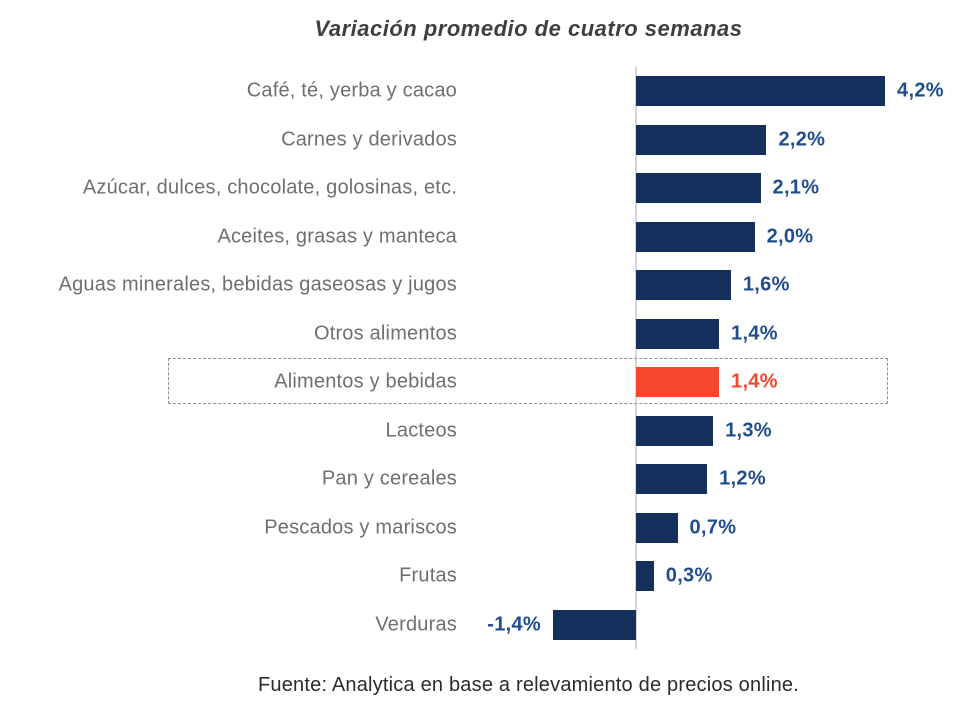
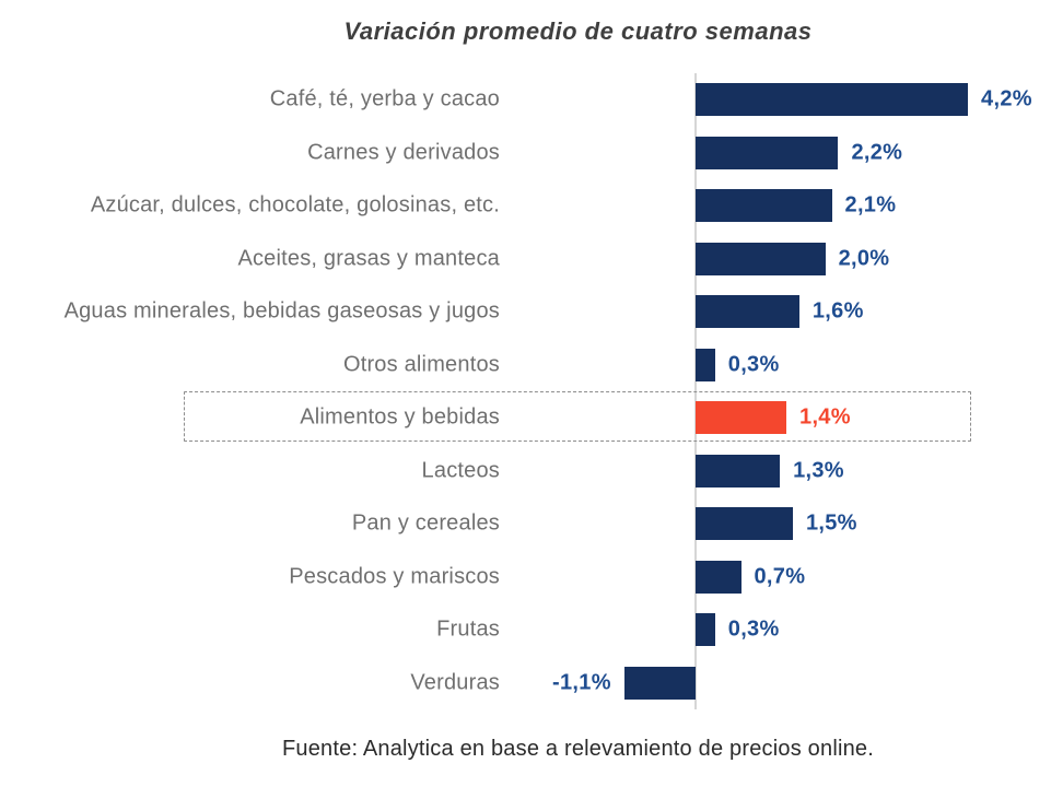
Otros alimentos: 1,4% -> 0,3%
Pan y cereales: 1,2% -> 1,5%
Verduras: -1,4% -> -1,1%
